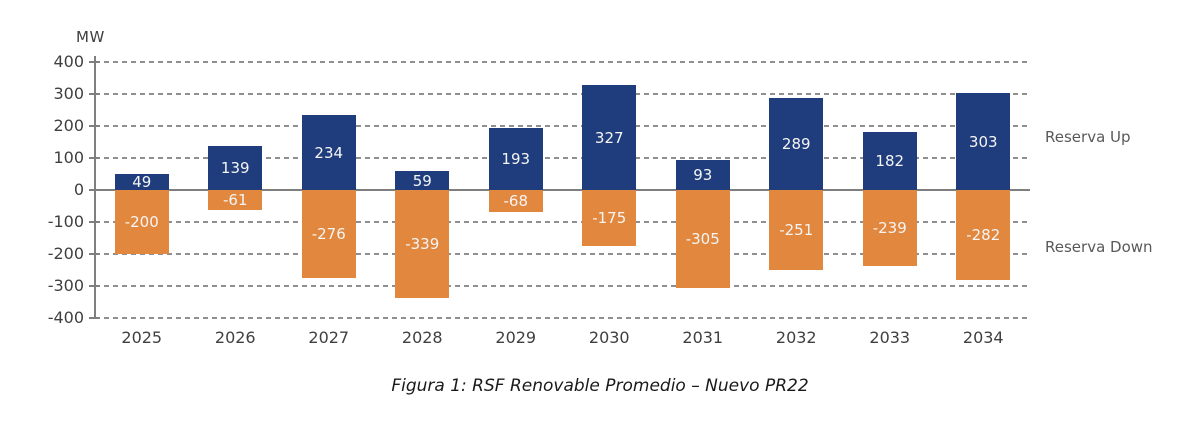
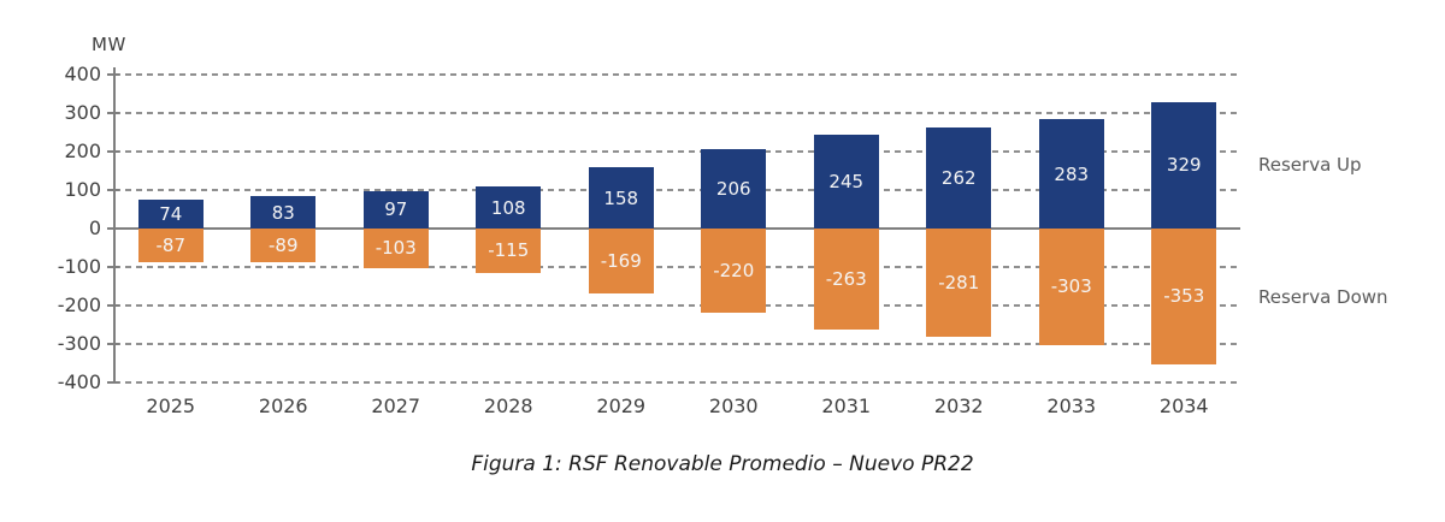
Reserva Up/2025: 49 -> 74
Reserva Down/2025: -200 -> -87
Reserva Up/2026: 139 -> 83
Reserva Down/2026: -61 -> -89
Reserva Up/2027: 234 -> 97
Reserva Down/2027: -276 -> -103
Reserva Up/2028: 59 -> 108
Reserva Down/2028: -339 -> -115
Reserva Up/2029: 193 -> 158
Reserva Down/2029: -68 -> -169
Reserva Up/2030: 327 -> 206
Reserva Down/2030: -175 -> -220
Reserva Up/2031: 93 -> 245
Reserva Down/2031: -305 -> -263
Reserva Up/2032: 289 -> 262
Reserva Down/2032: -251 -> -281
Reserva Up/2033: 182 -> 283
Reserva Down/2033: -239 -> -303
Reserva Up/2034: 303 -> 329
Reserva Down/2034: -282 -> -353
